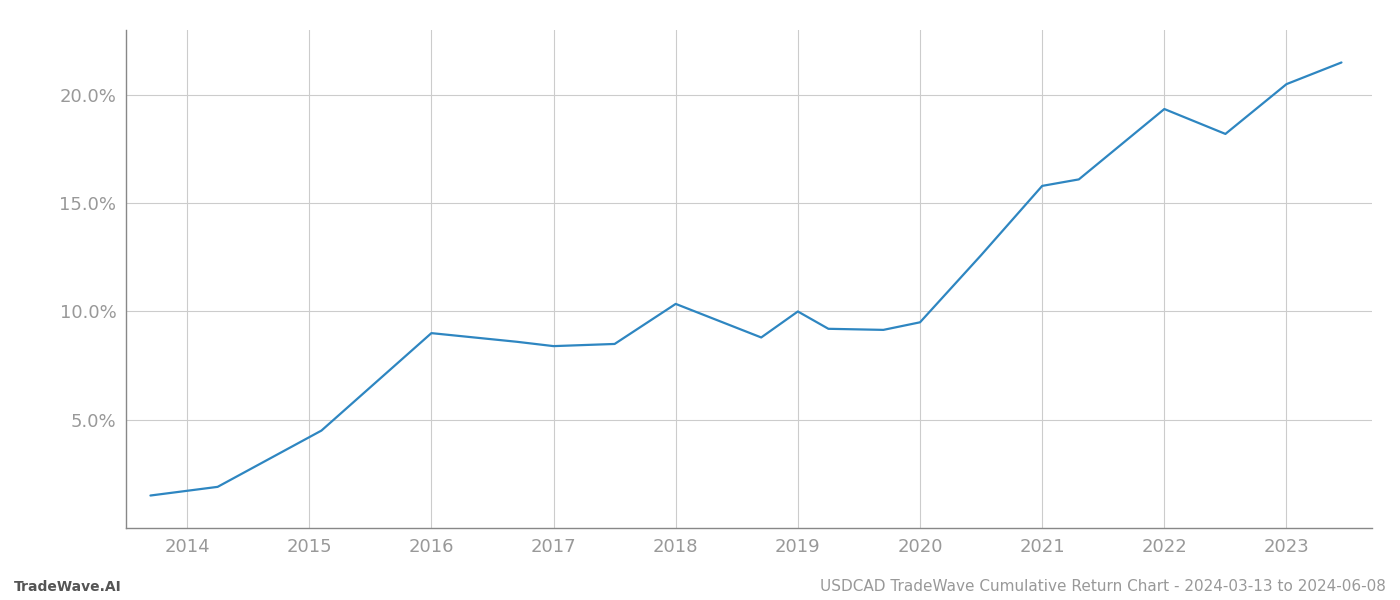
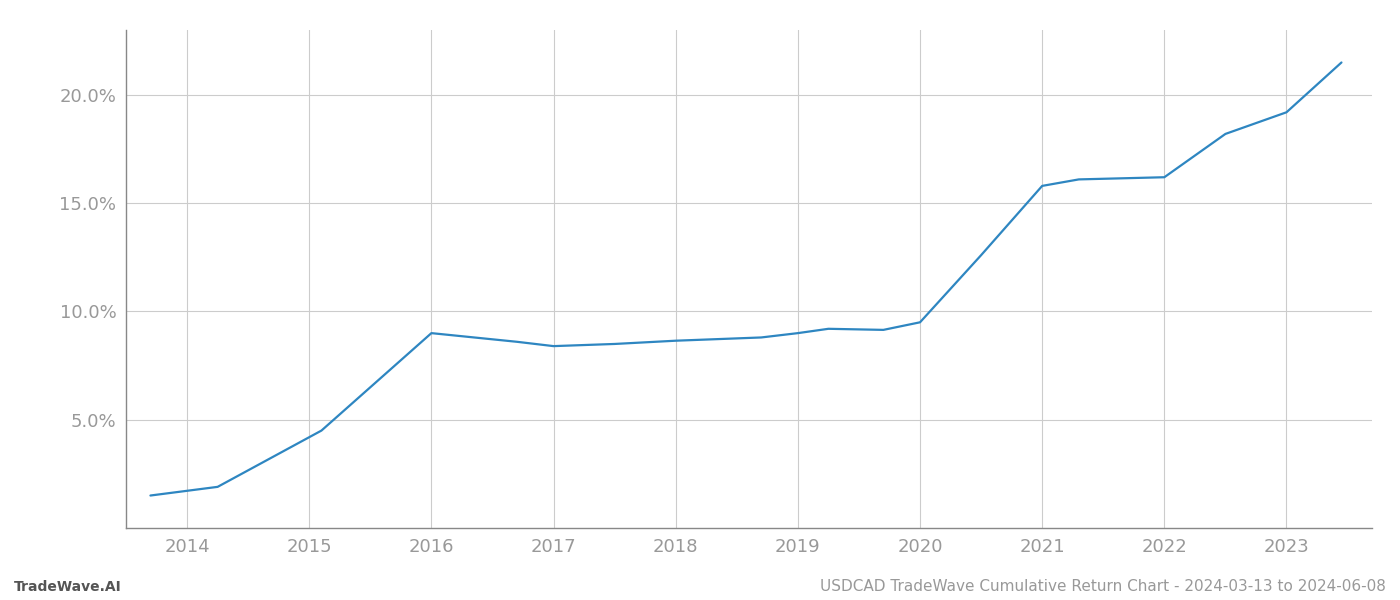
2018: 10.35% -> 8.65%
2019: 10.00% -> 9.00%
2022: 19.35% -> 16.20%
2023: 20.50% -> 19.20%
